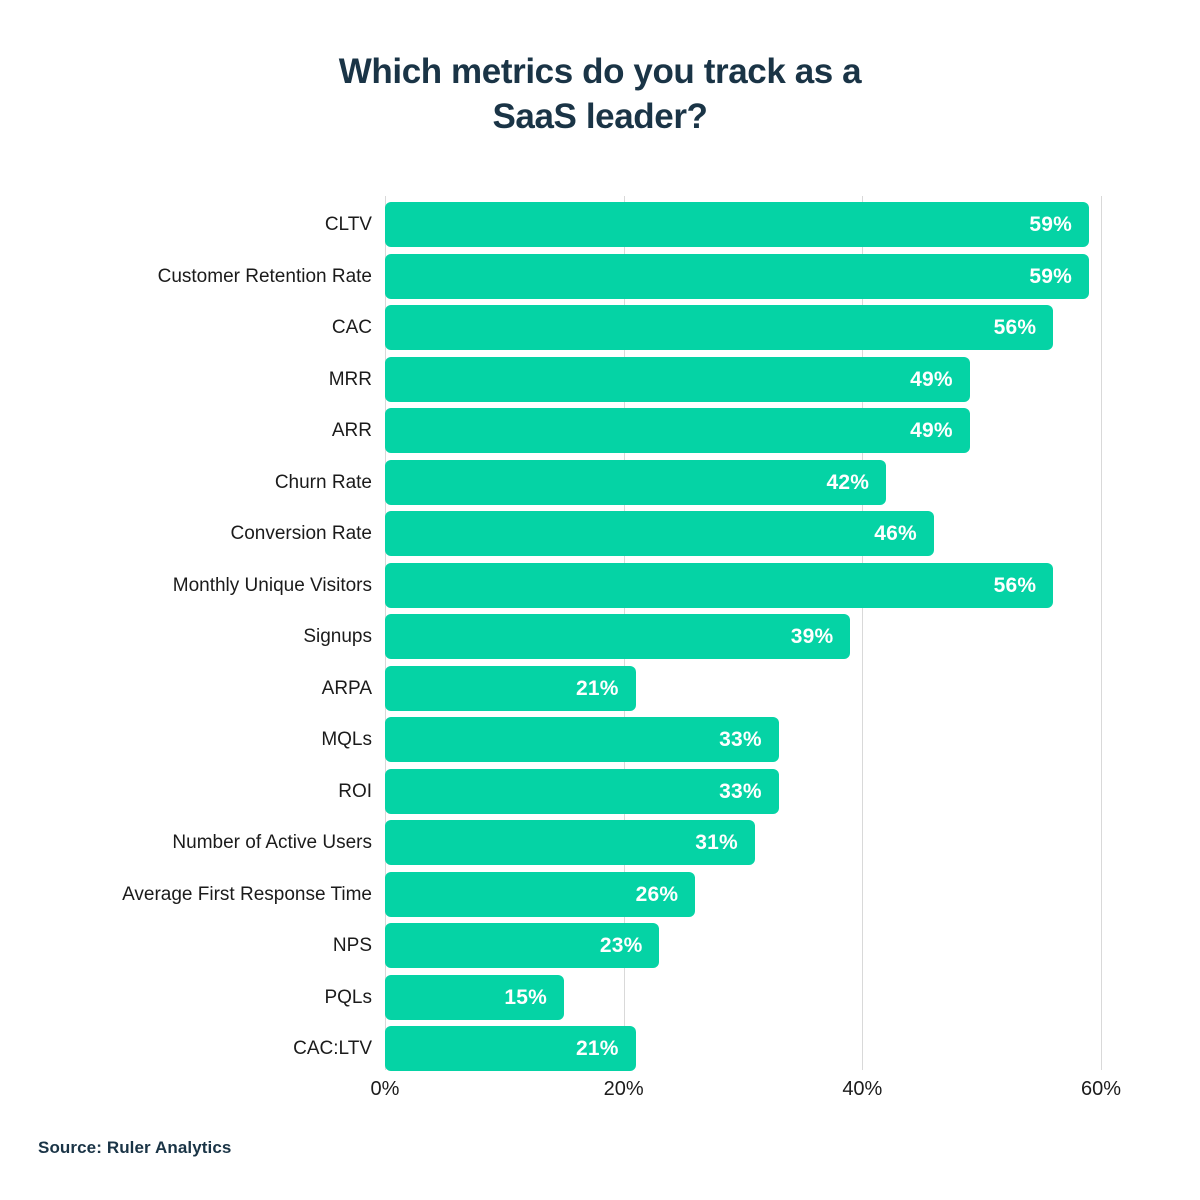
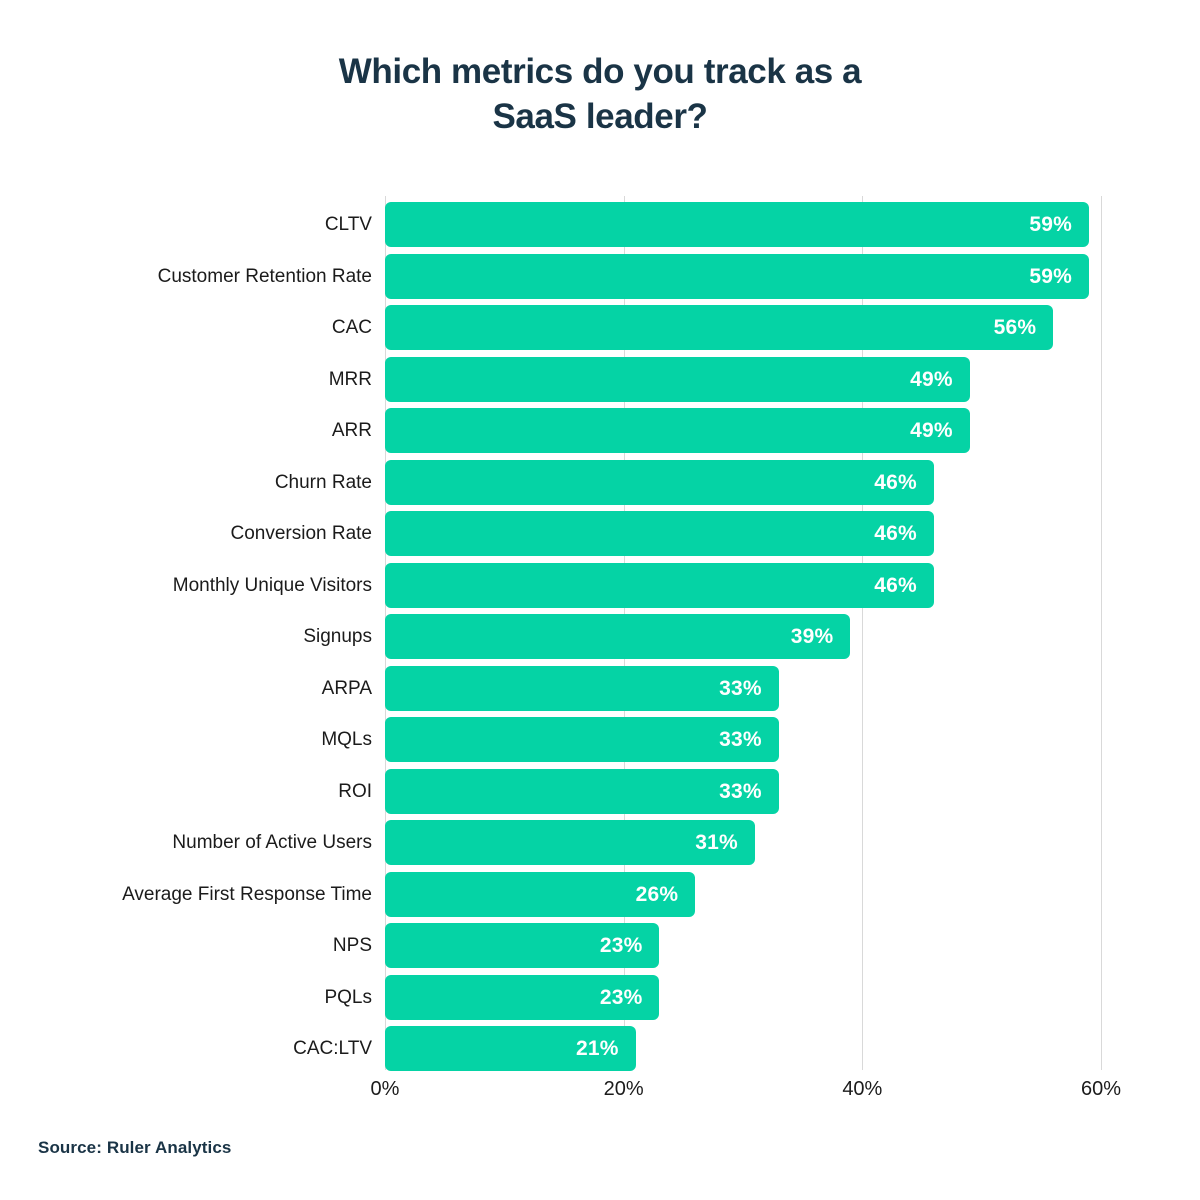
Churn Rate: 42% -> 46%
Monthly Unique Visitors: 56% -> 46%
ARPA: 21% -> 33%
PQLs: 15% -> 23%
